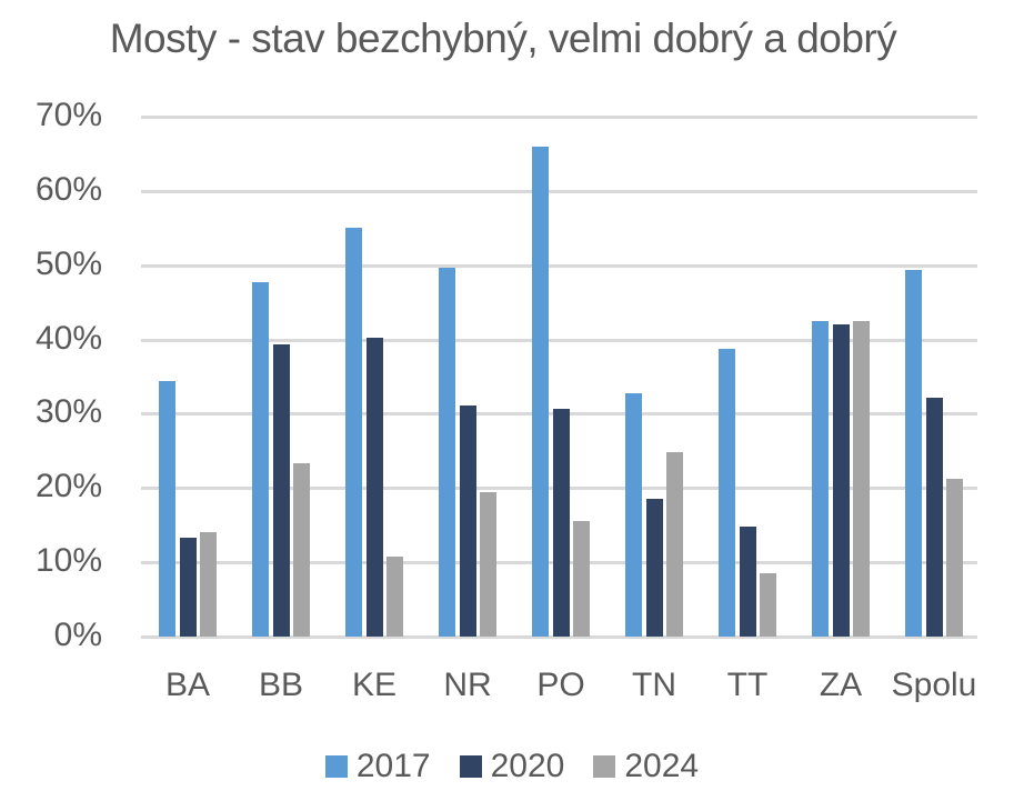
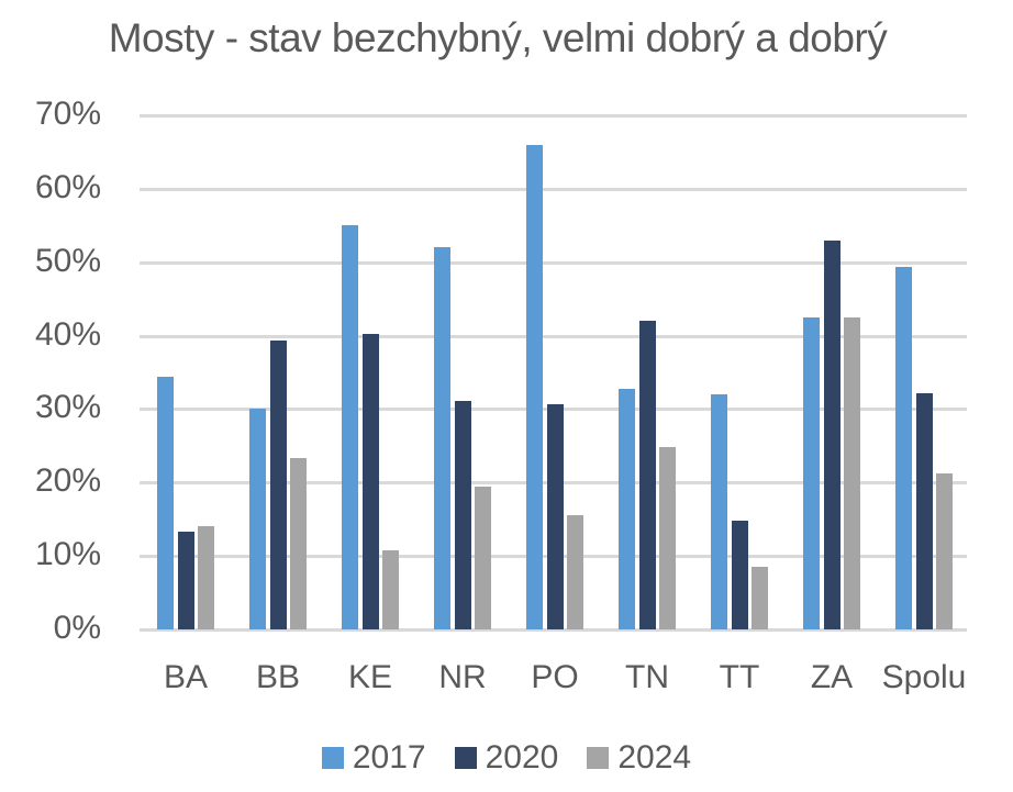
2017/BB: 48% -> 30%
2017/NR: 50% -> 52%
2020/TN: 18% -> 42%
2017/TT: 39% -> 32%
2020/ZA: 42% -> 53%
